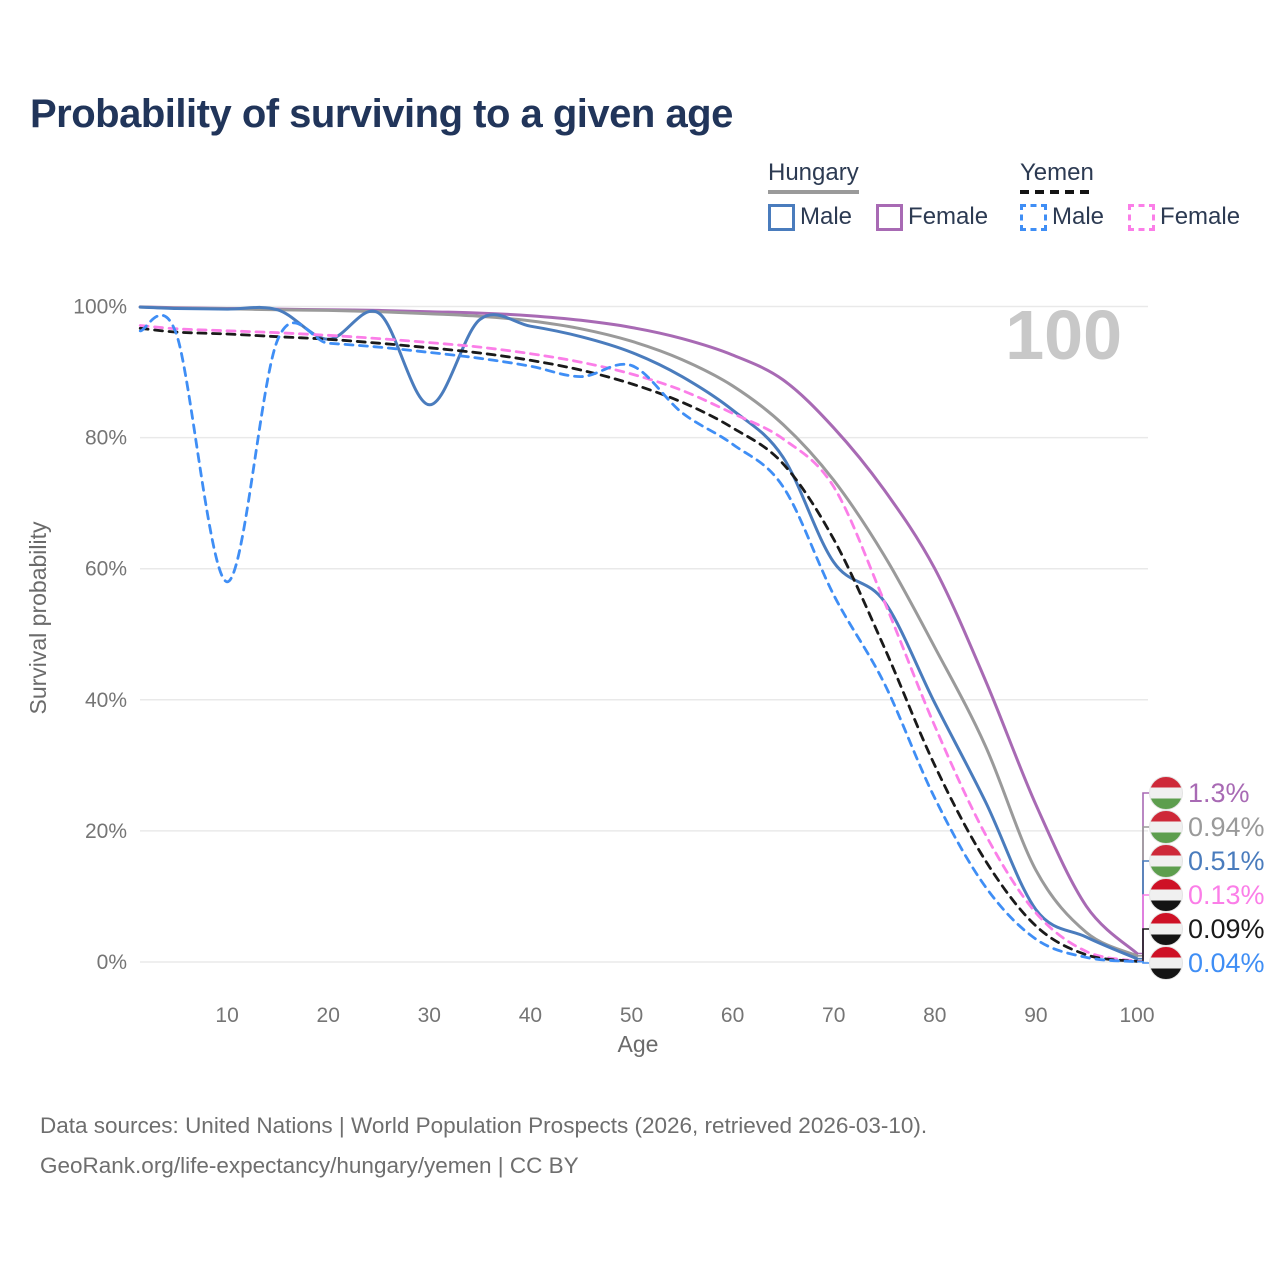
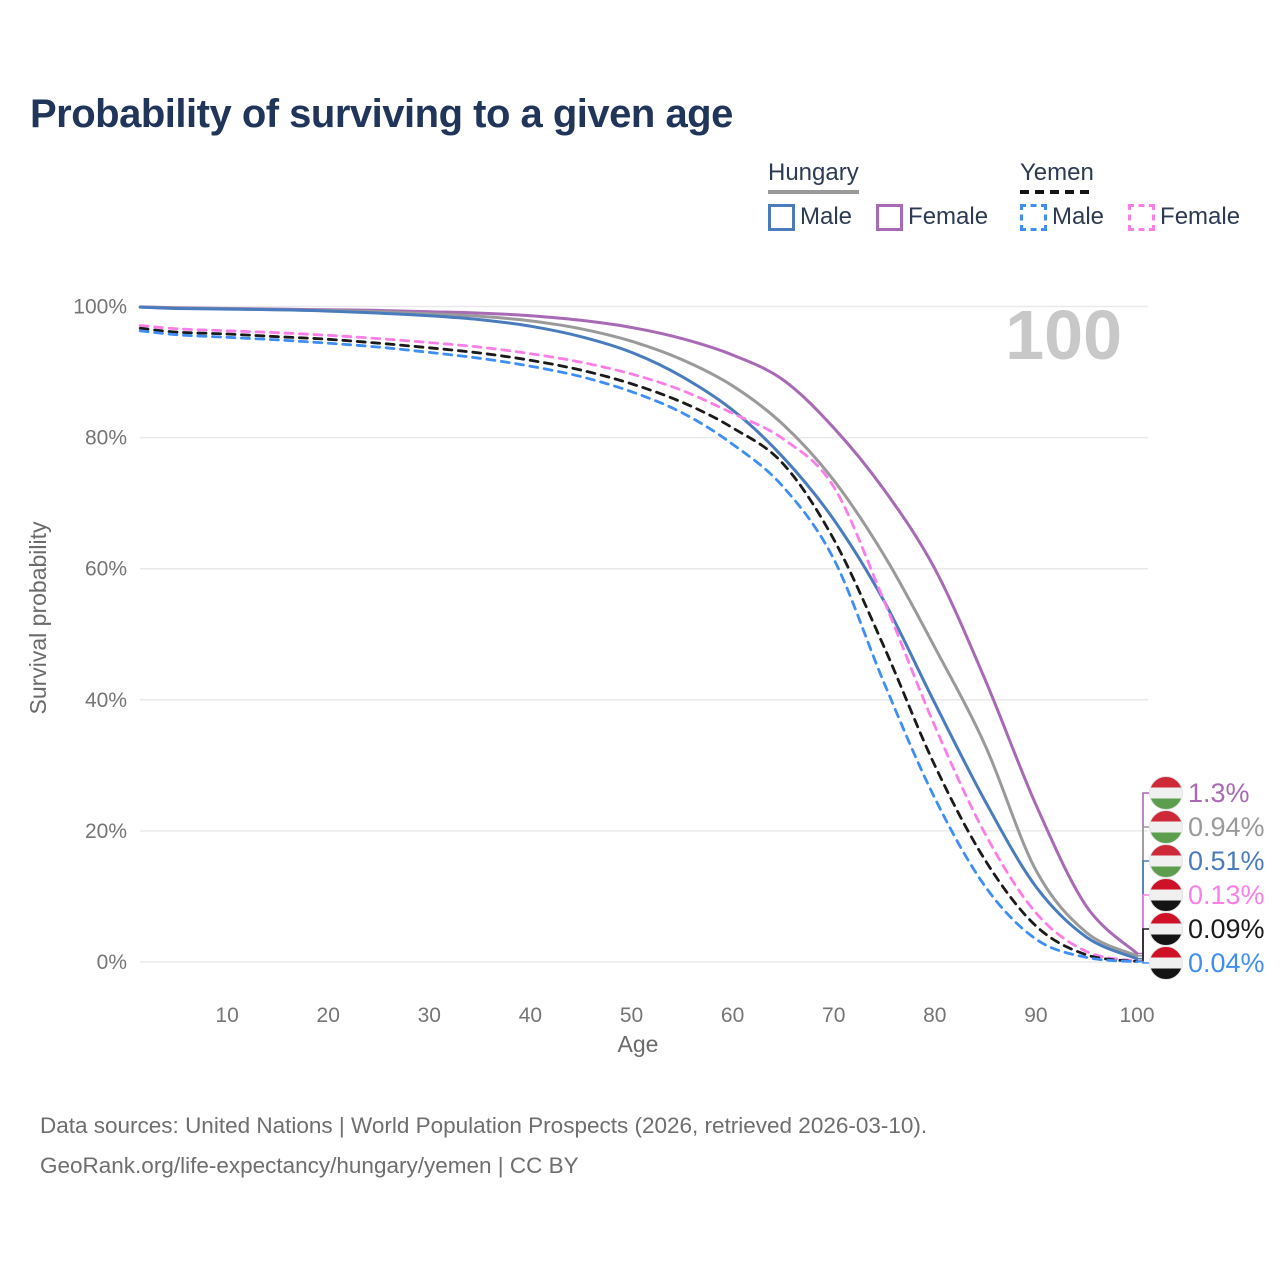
Yemen Male/10: 58% -> 95%
Hungary Male/20: 95% -> 99%
Hungary Male/30: 85% -> 99%
Yemen Male/50: 91% -> 87%
Hungary Male/70: 61% -> 68%
Yemen Male/70: 56% -> 62%
Hungary Male/90: 8% -> 12%
